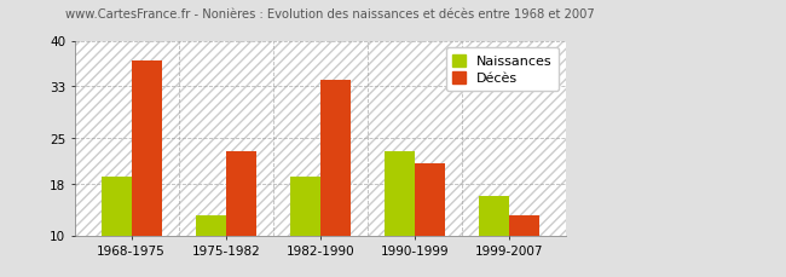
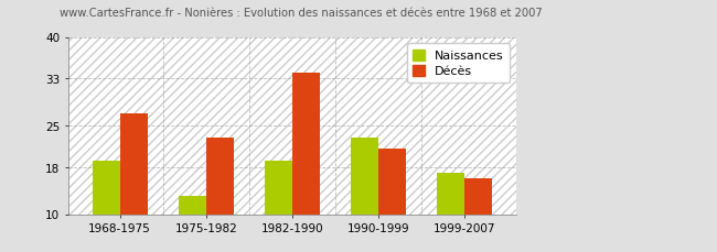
Décès/1968-1975: 37 -> 27
Naissances/1999-2007: 16 -> 17
Décès/1999-2007: 13 -> 16
